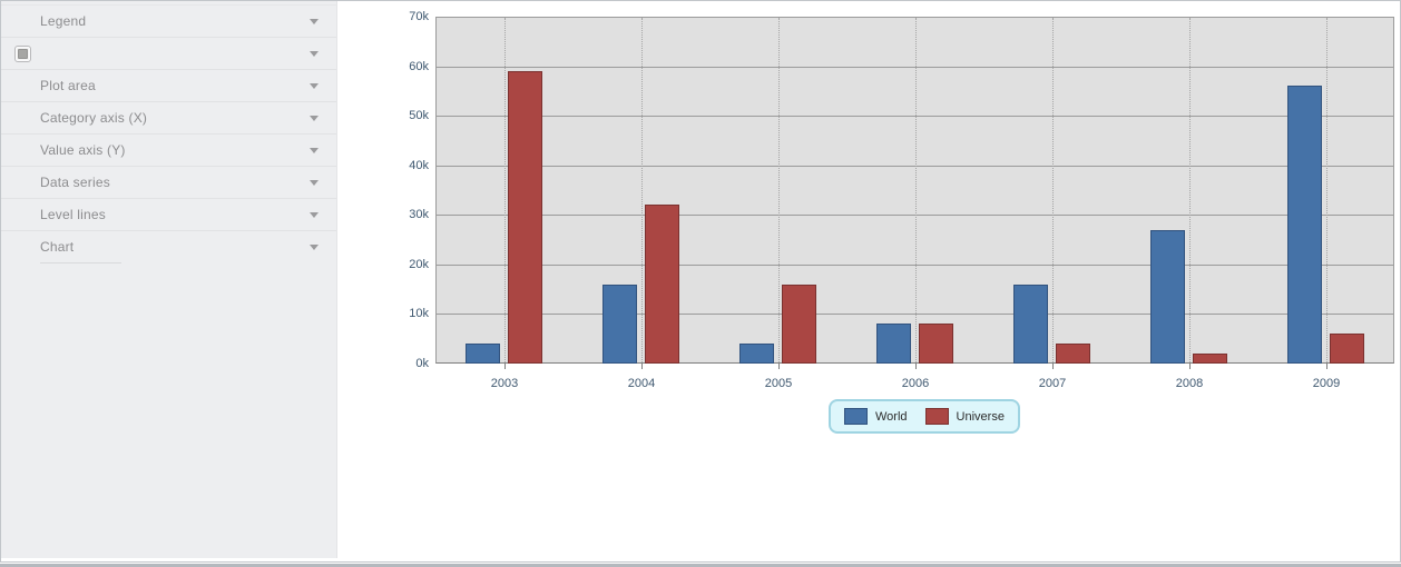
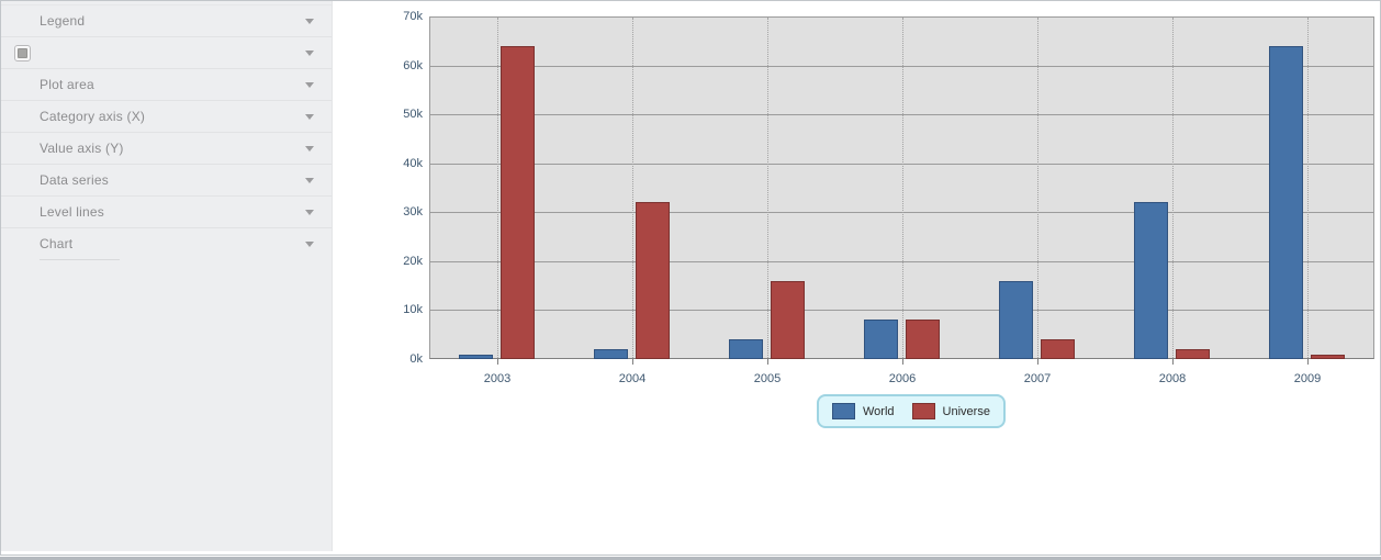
World/2003: 4k -> 1k
Universe/2003: 59k -> 64k
World/2004: 16k -> 2k
World/2008: 27k -> 32k
World/2009: 56k -> 64k
Universe/2009: 6k -> 1k
